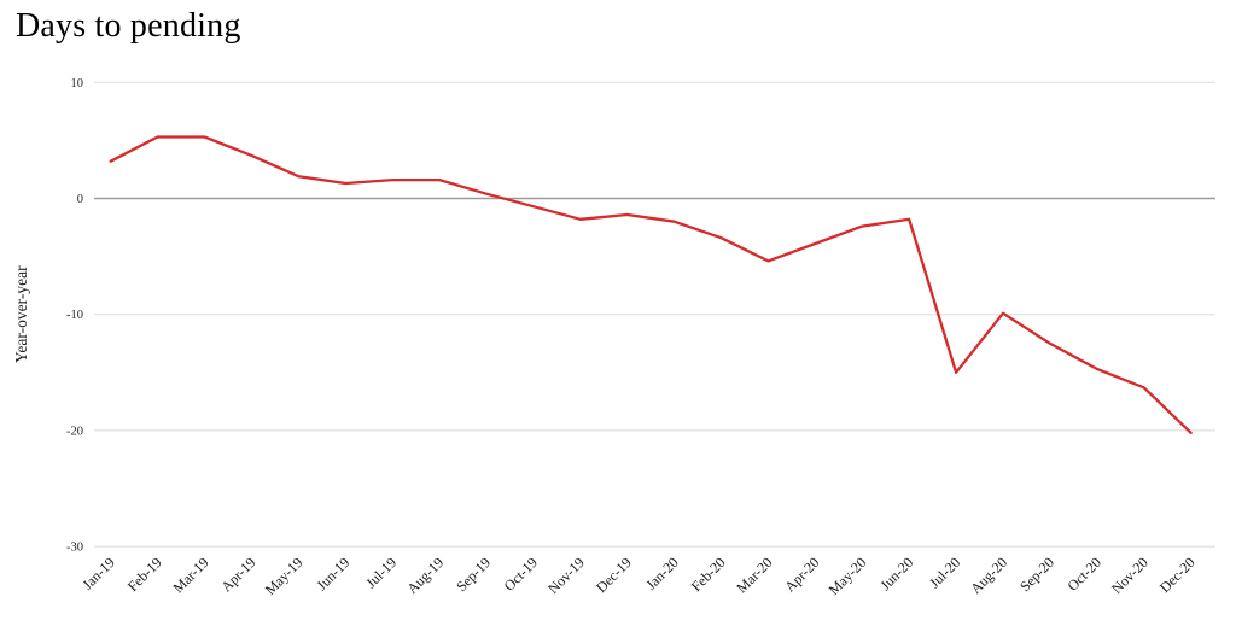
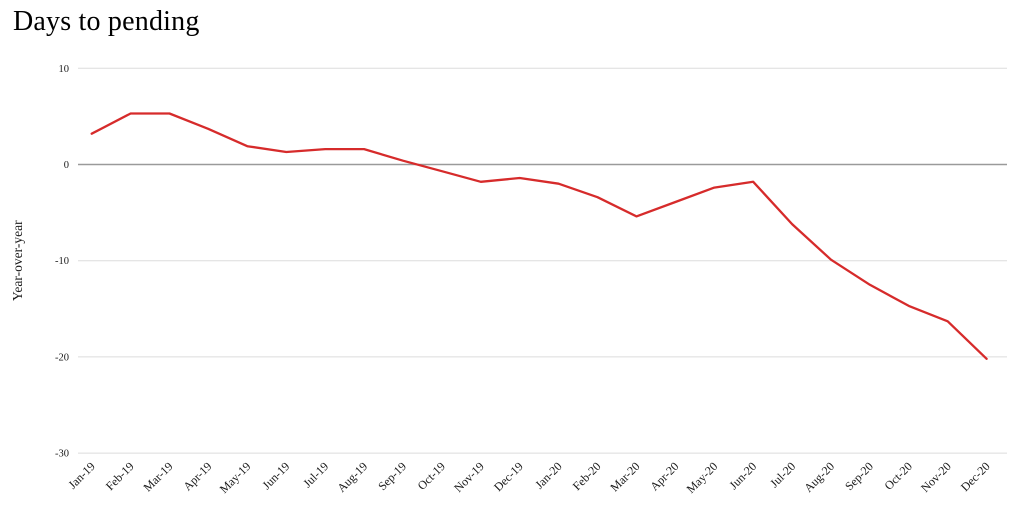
Jul-20: -15 -> -6
